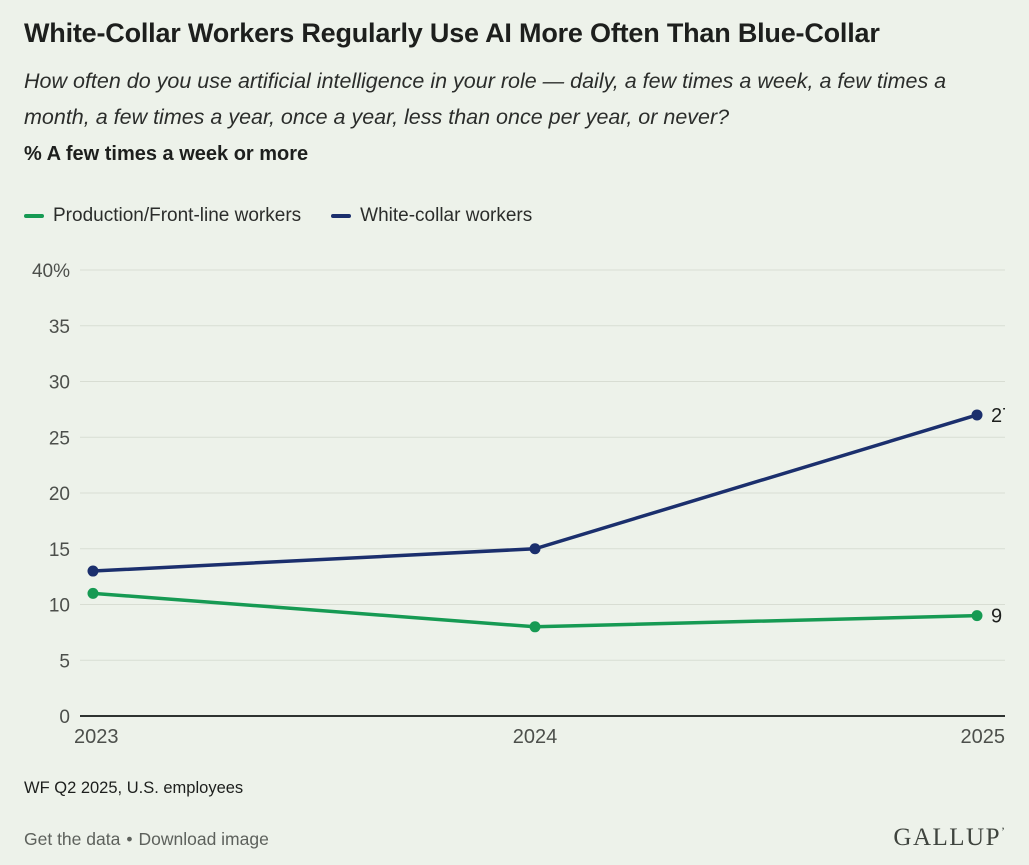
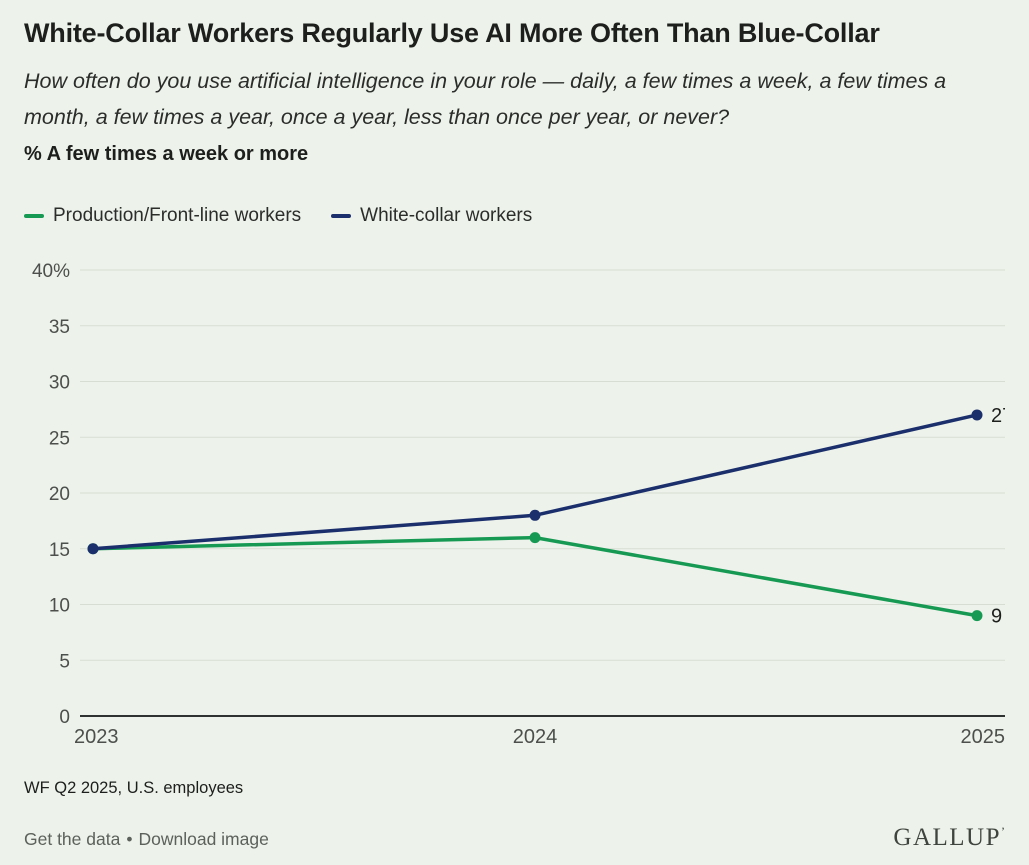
Production/Front-line workers/2023: 11% -> 15%
White-collar workers/2023: 13% -> 15%
Production/Front-line workers/2024: 8% -> 16%
White-collar workers/2024: 15% -> 18%
